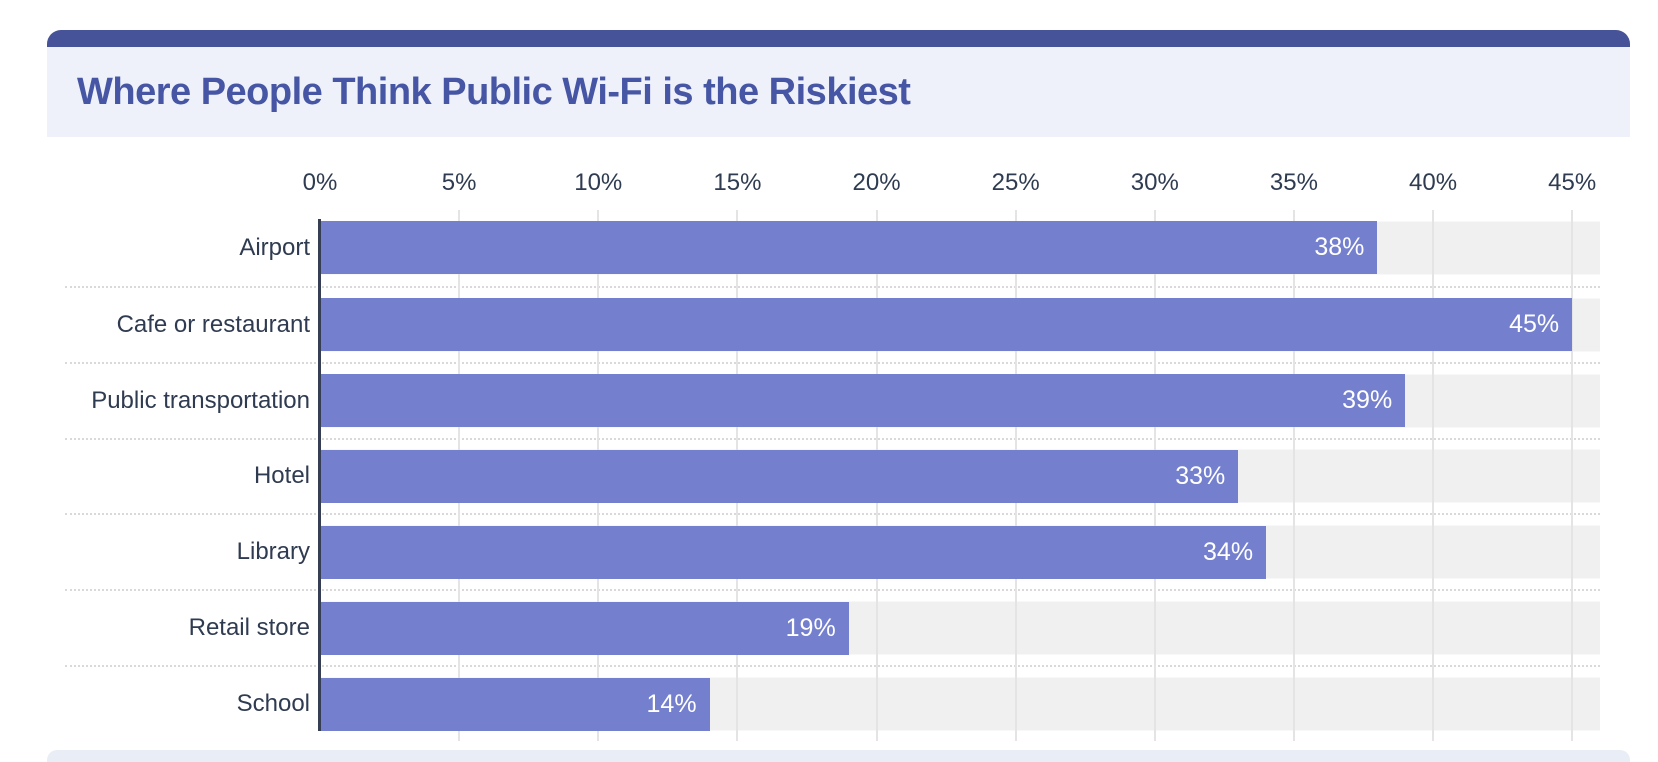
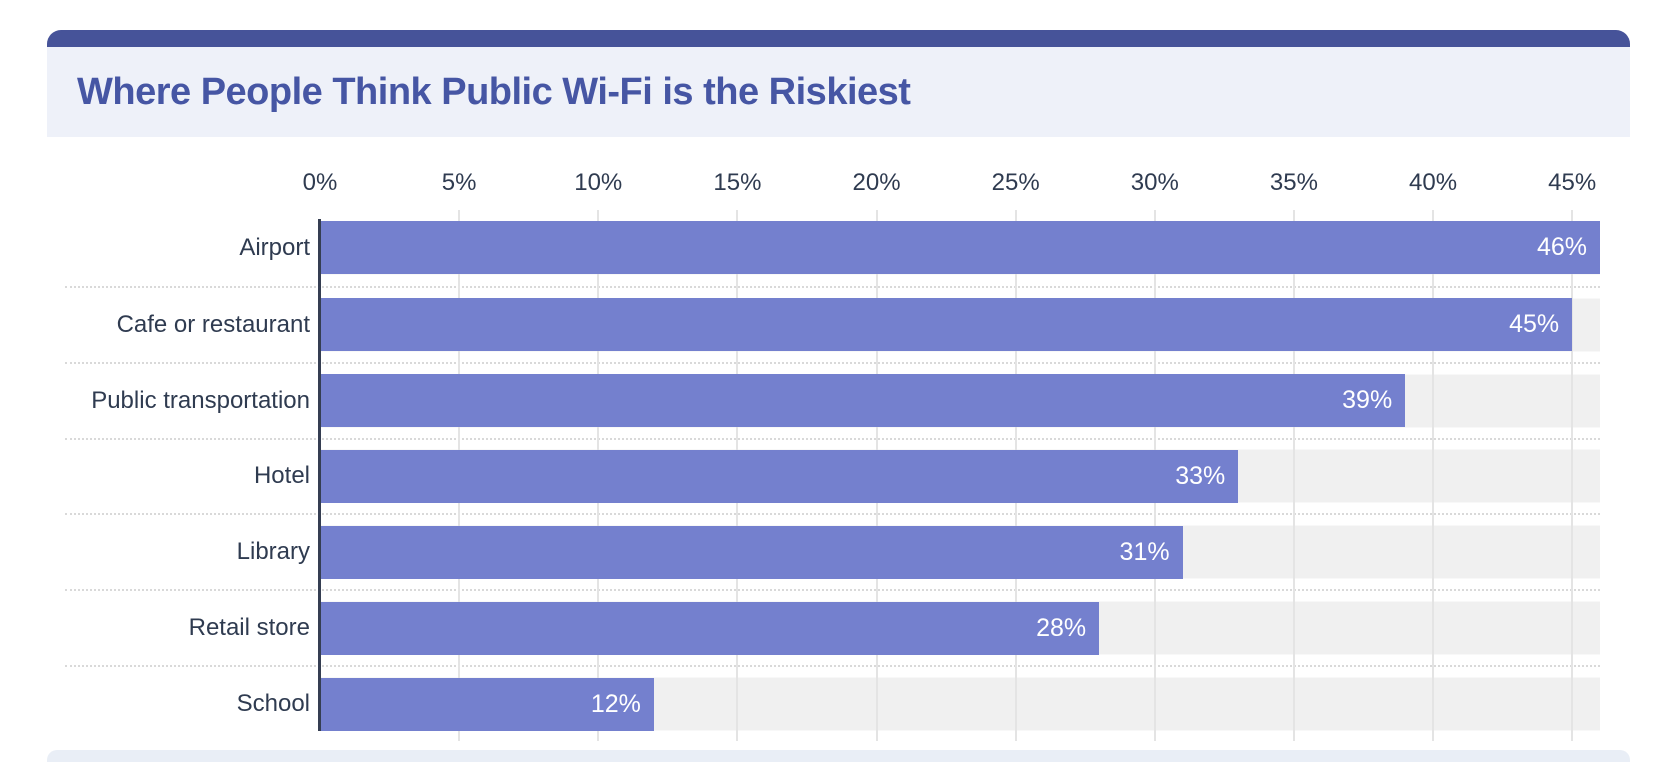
Airport: 38% -> 46%
Library: 34% -> 31%
Retail store: 19% -> 28%
School: 14% -> 12%
